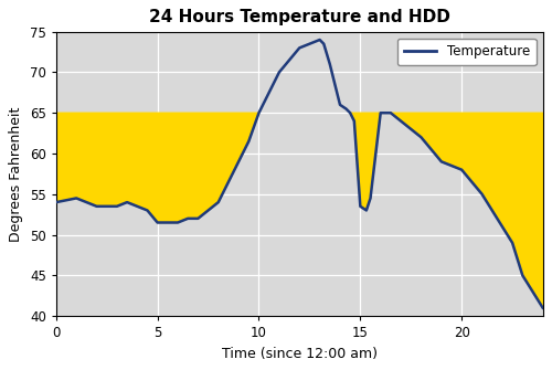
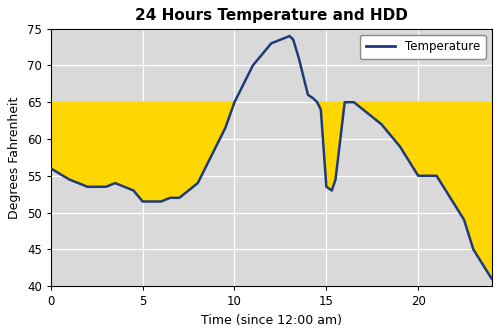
Temperature/0: 54.0 -> 56.0
Temperature/20: 58.0 -> 55.0
